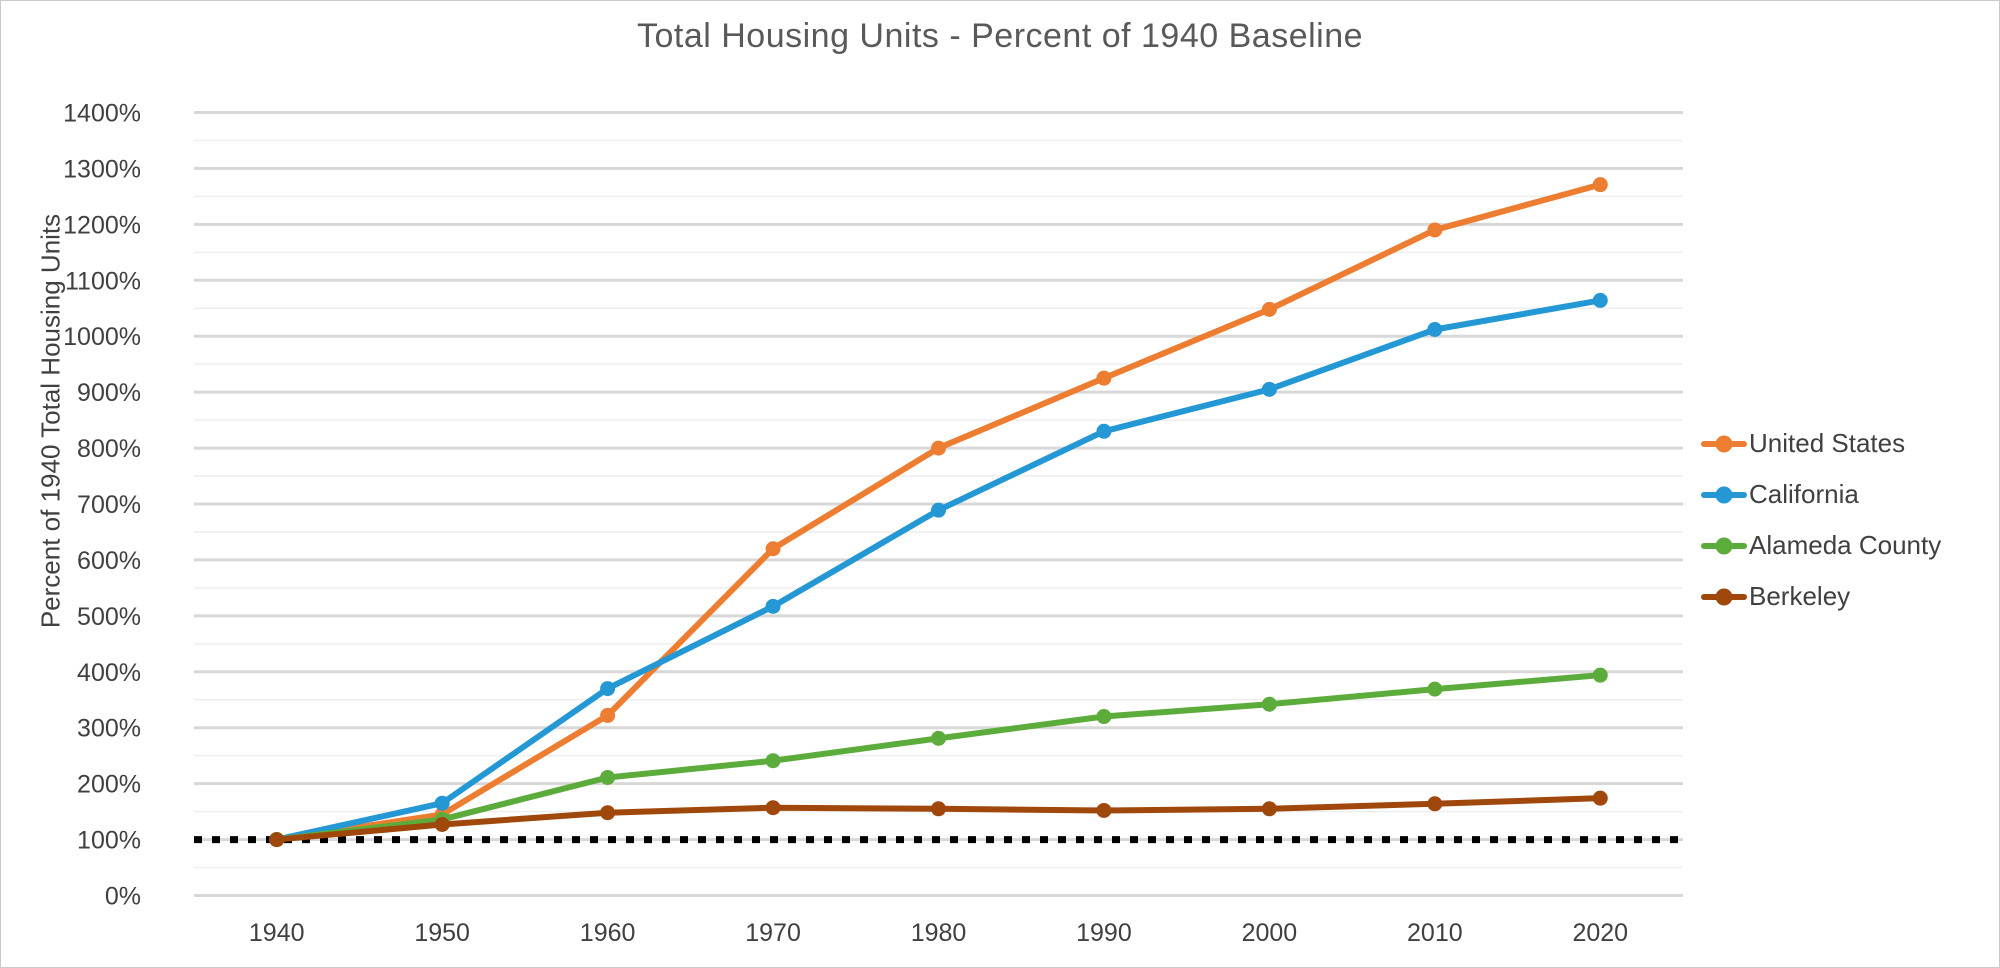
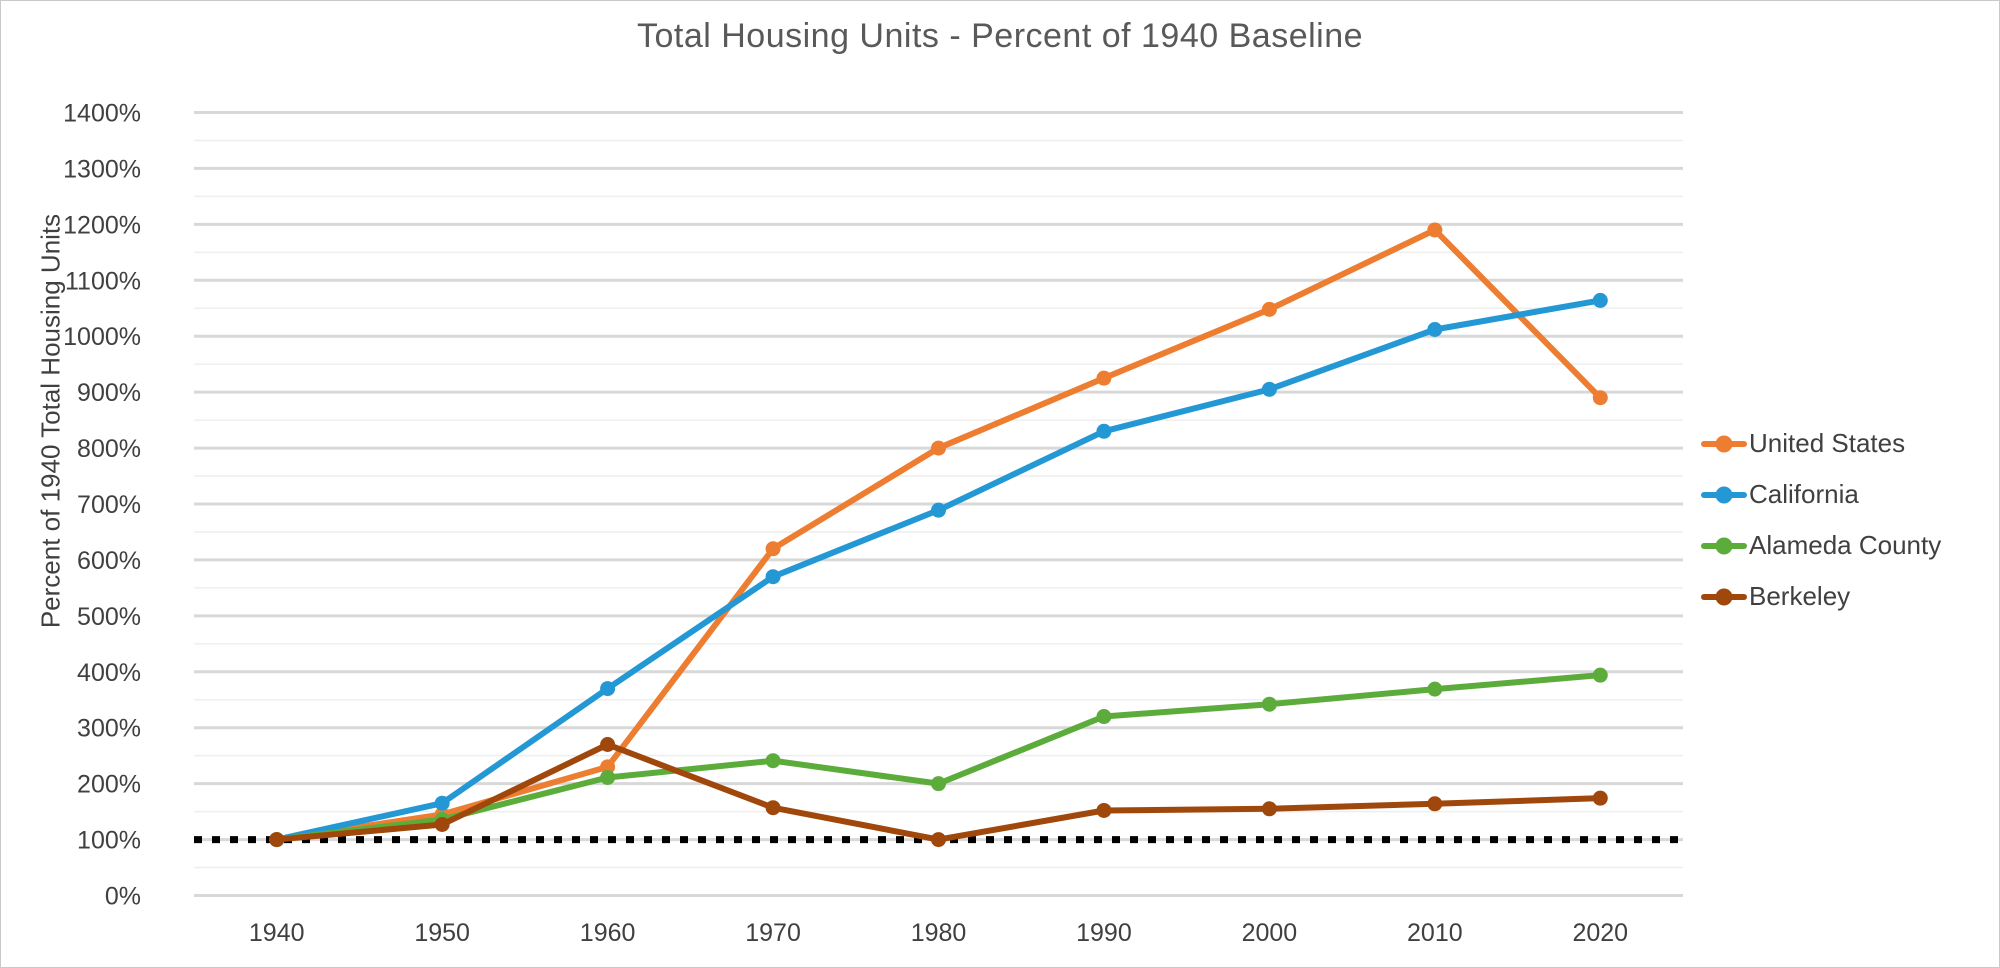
United States/1960: 320% -> 230%
Berkeley/1960: 150% -> 270%
California/1970: 520% -> 570%
Alameda County/1980: 280% -> 200%
Berkeley/1980: 160% -> 100%
United States/2020: 1270% -> 890%
